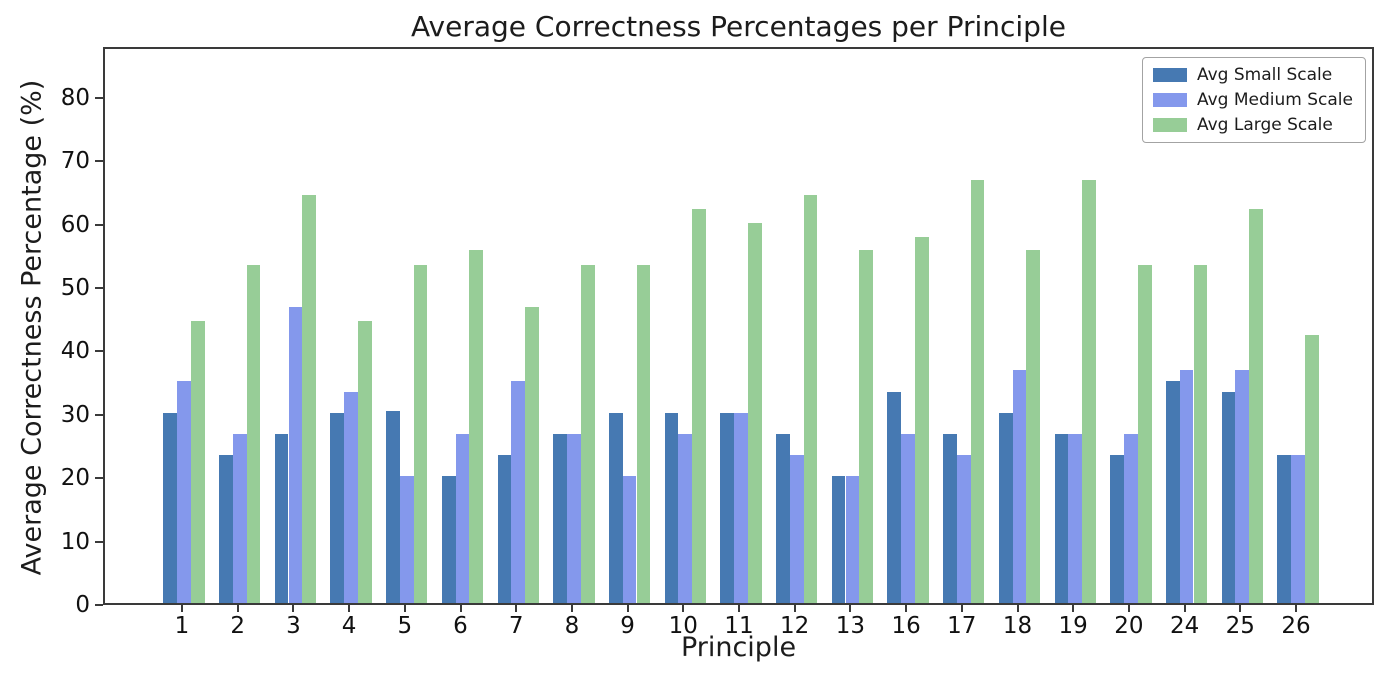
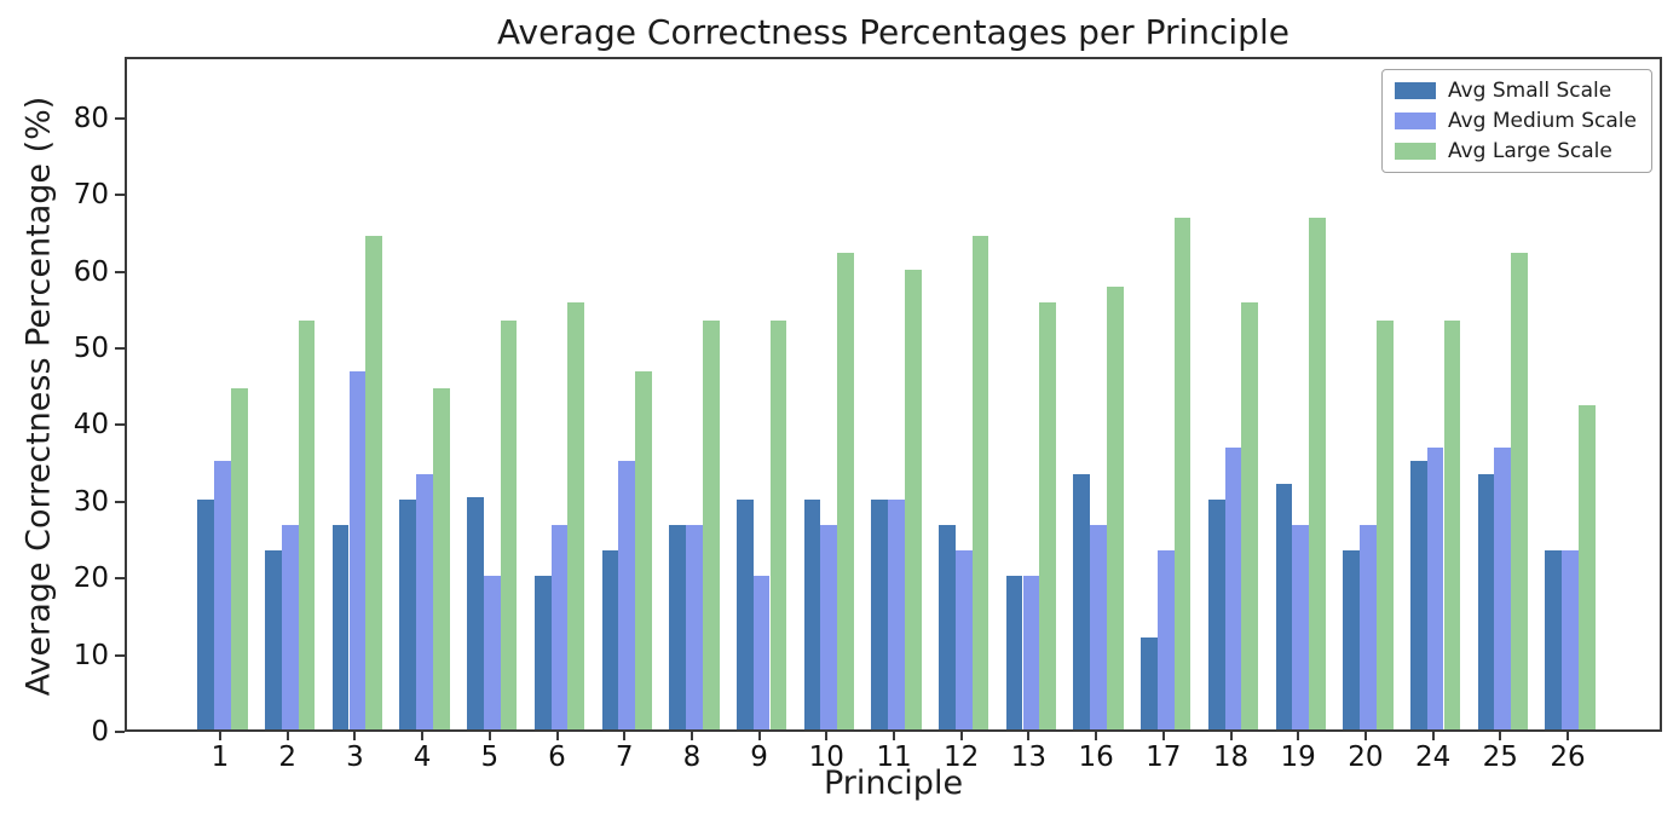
Avg Small Scale/17: 27 -> 12
Avg Small Scale/19: 27 -> 32
